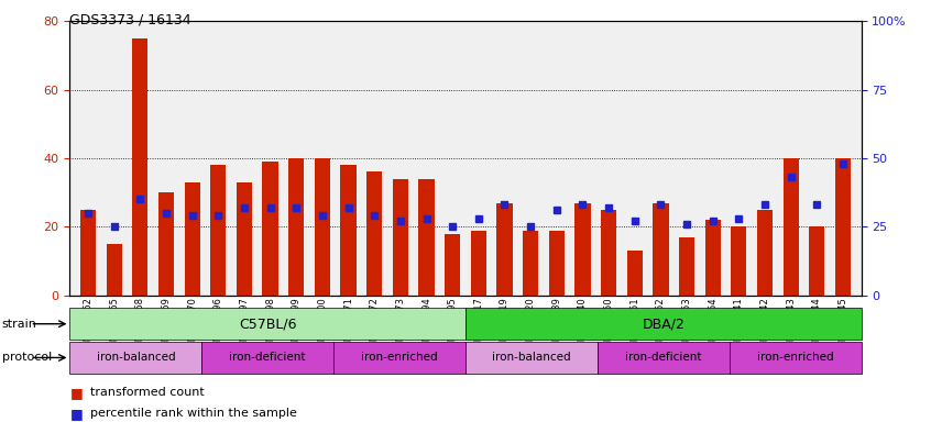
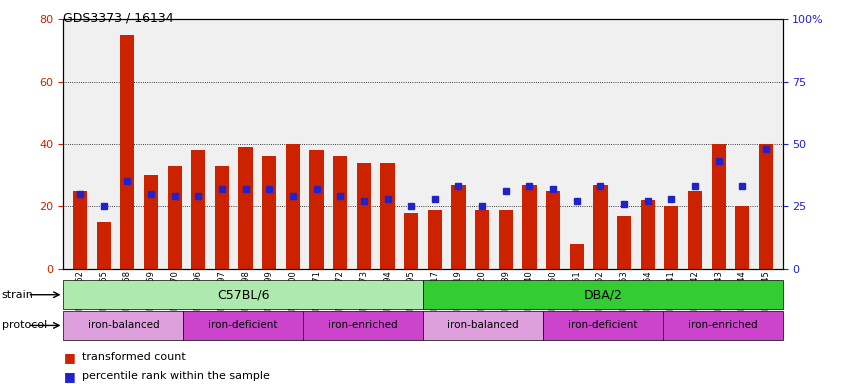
GSM262799: 40 -> 36
GSM262951: 13 -> 8
